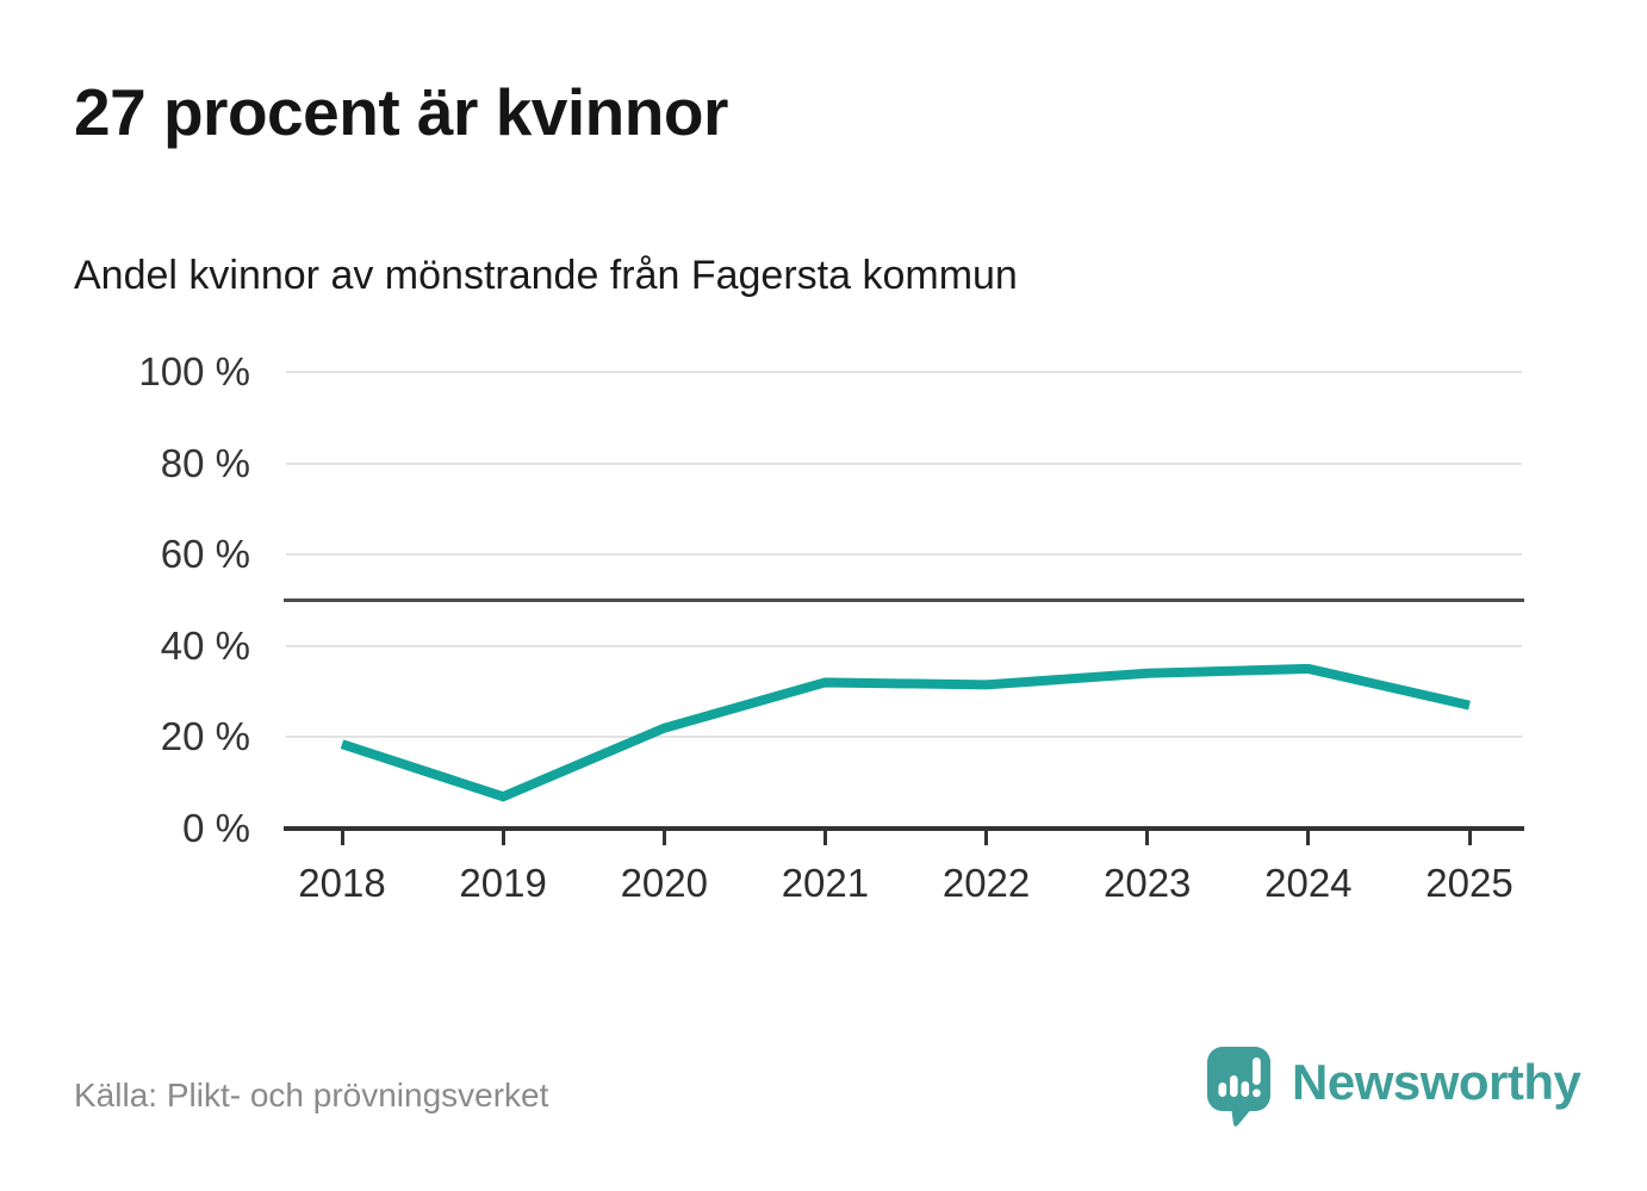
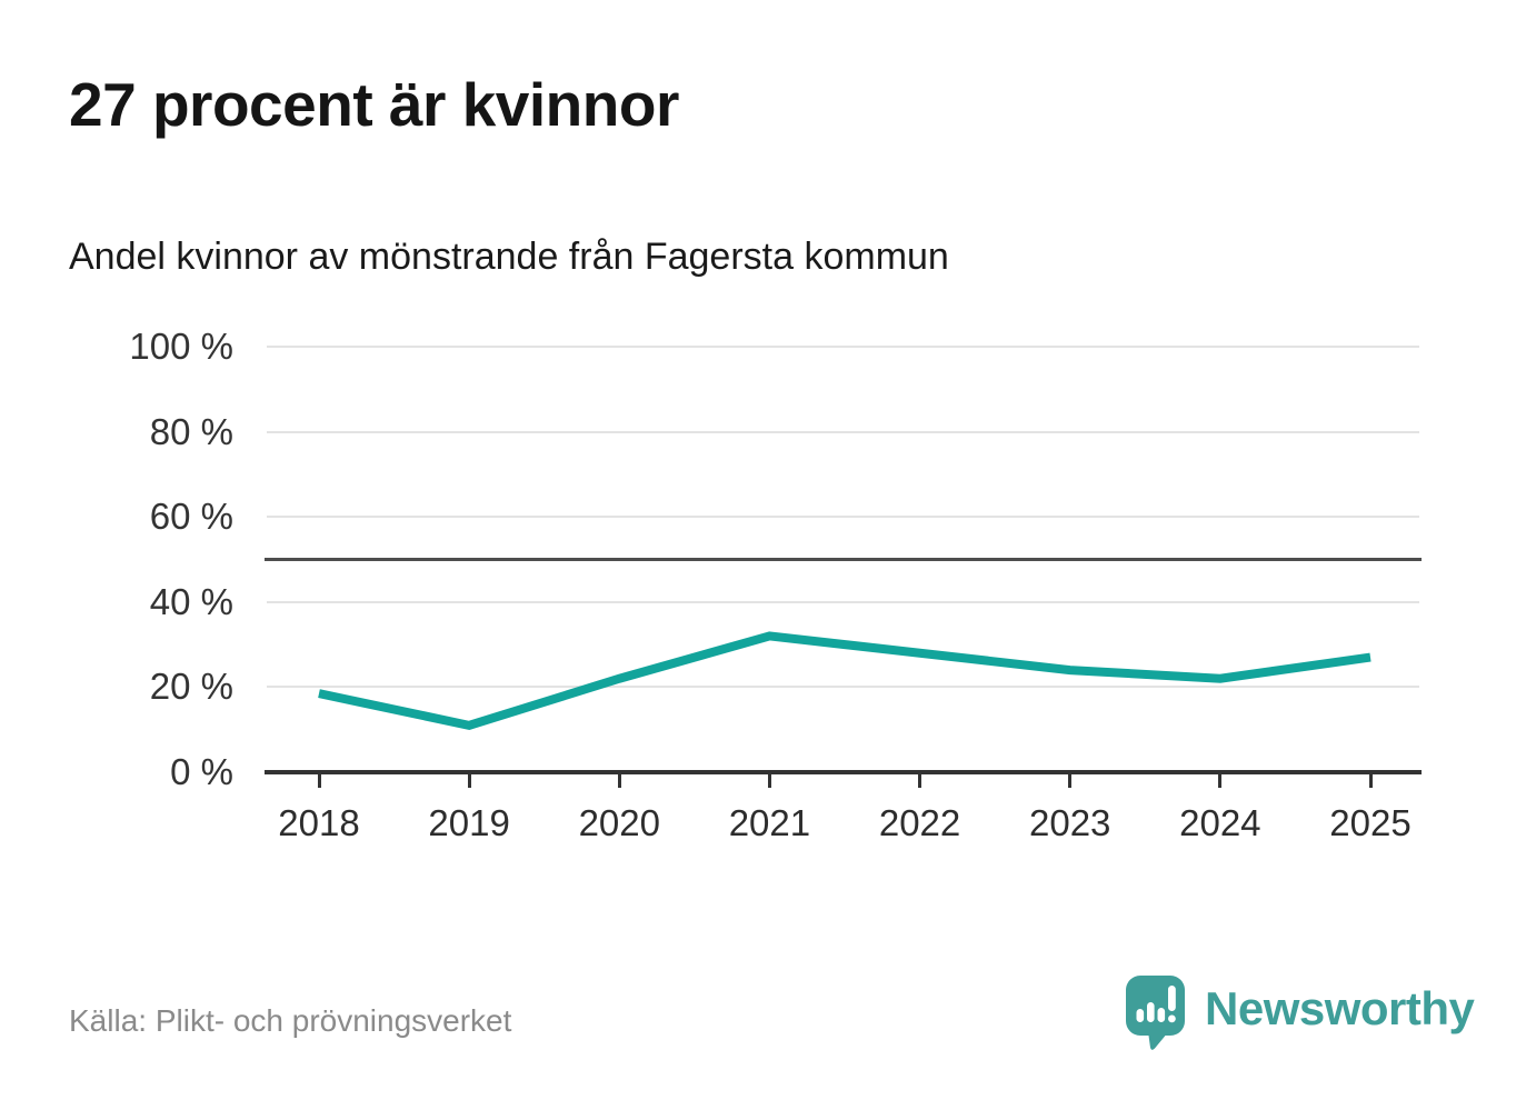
2019: 7% -> 11%
2022: 32% -> 28%
2023: 34% -> 24%
2024: 35% -> 22%
